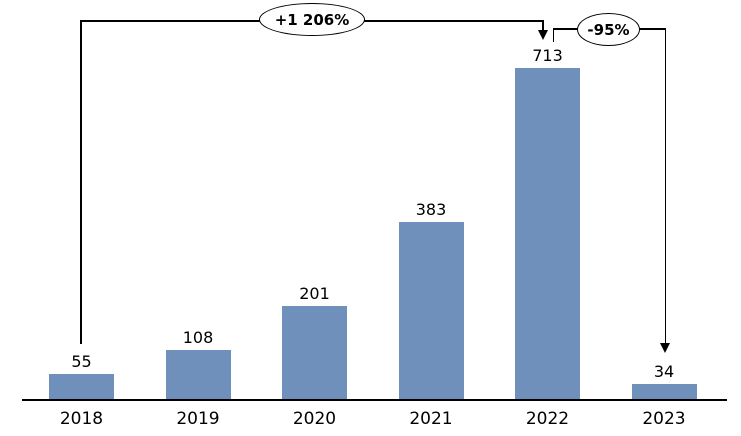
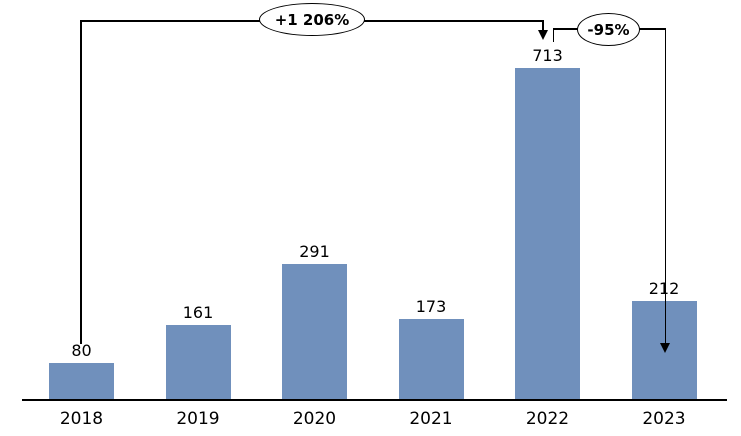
2018: 55 -> 80
2019: 108 -> 161
2020: 201 -> 291
2021: 383 -> 173
2023: 34 -> 212
